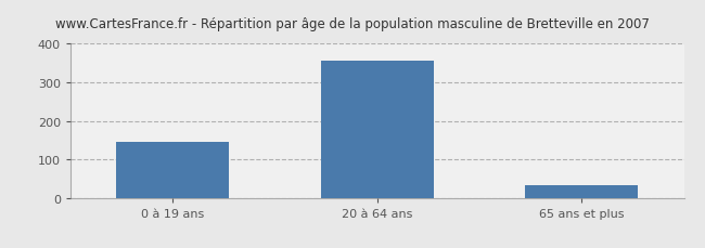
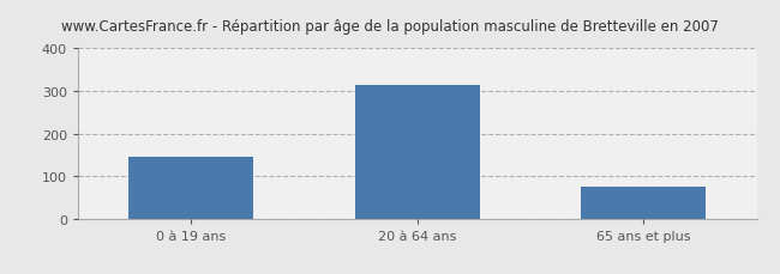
20 à 64 ans: 355 -> 315
65 ans et plus: 35 -> 75
